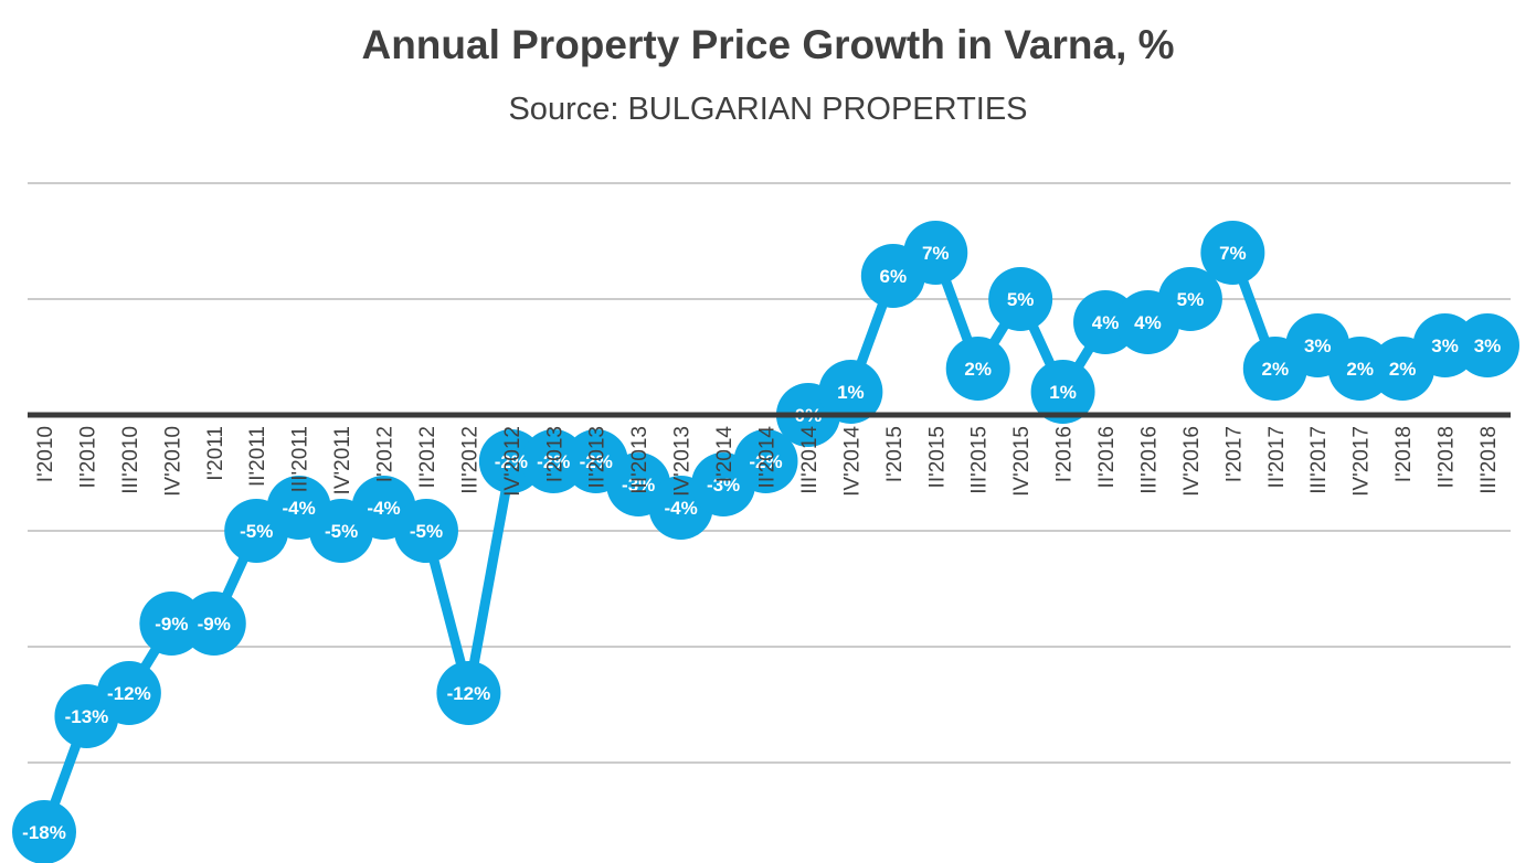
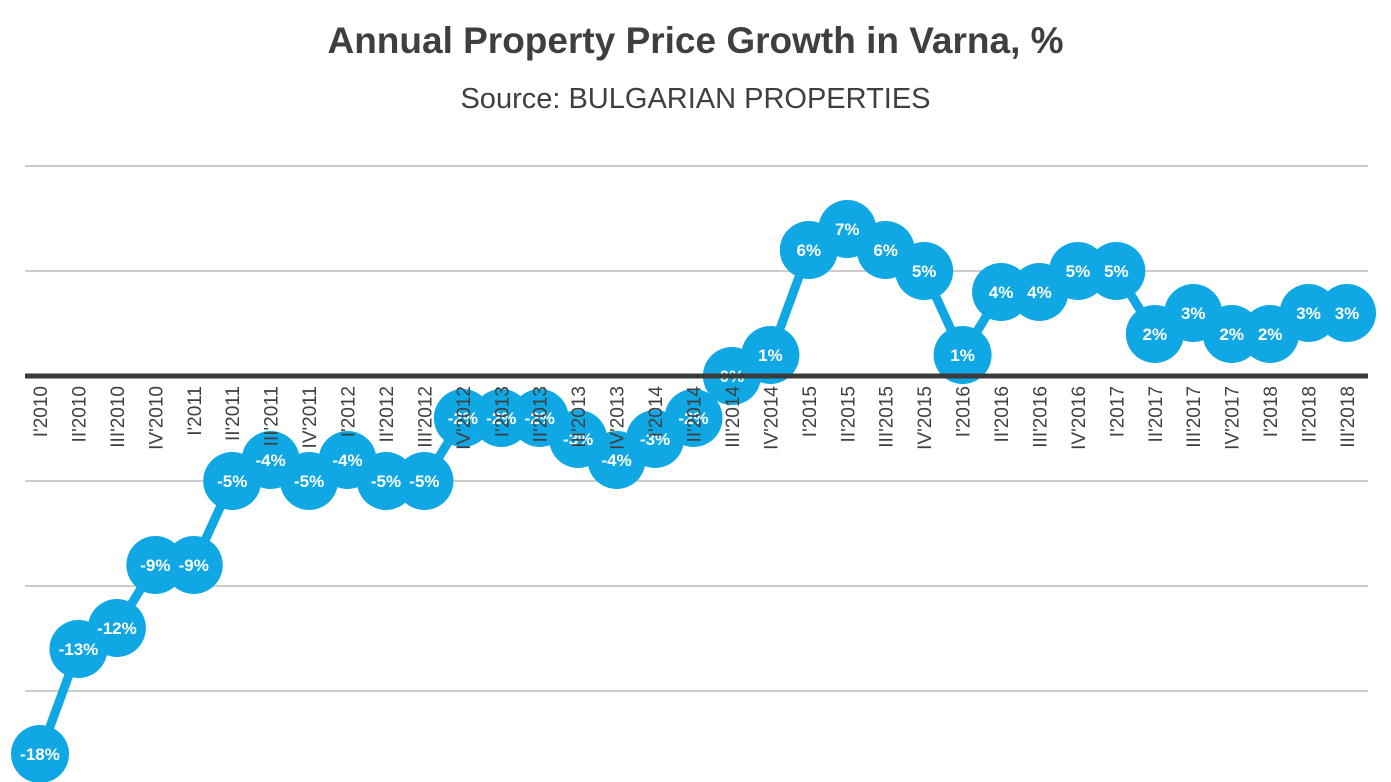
III'2012: -12% -> -5%
III'2015: 2% -> 6%
I'2017: 7% -> 5%
